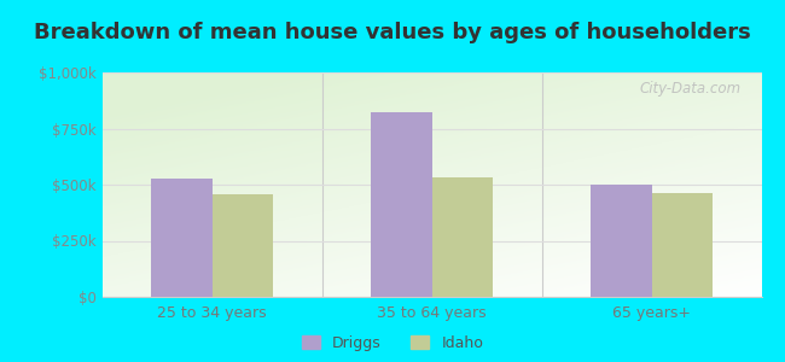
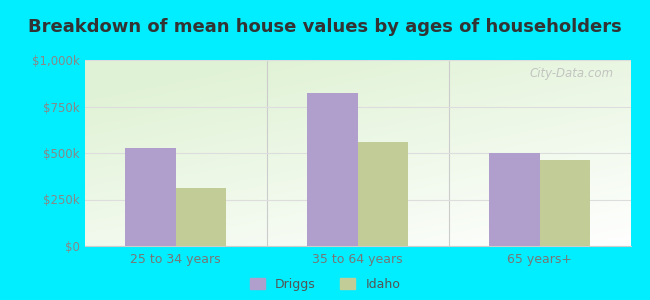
Idaho/25 to 34 years: $460k -> $310k
Idaho/35 to 64 years: $530k -> $560k
